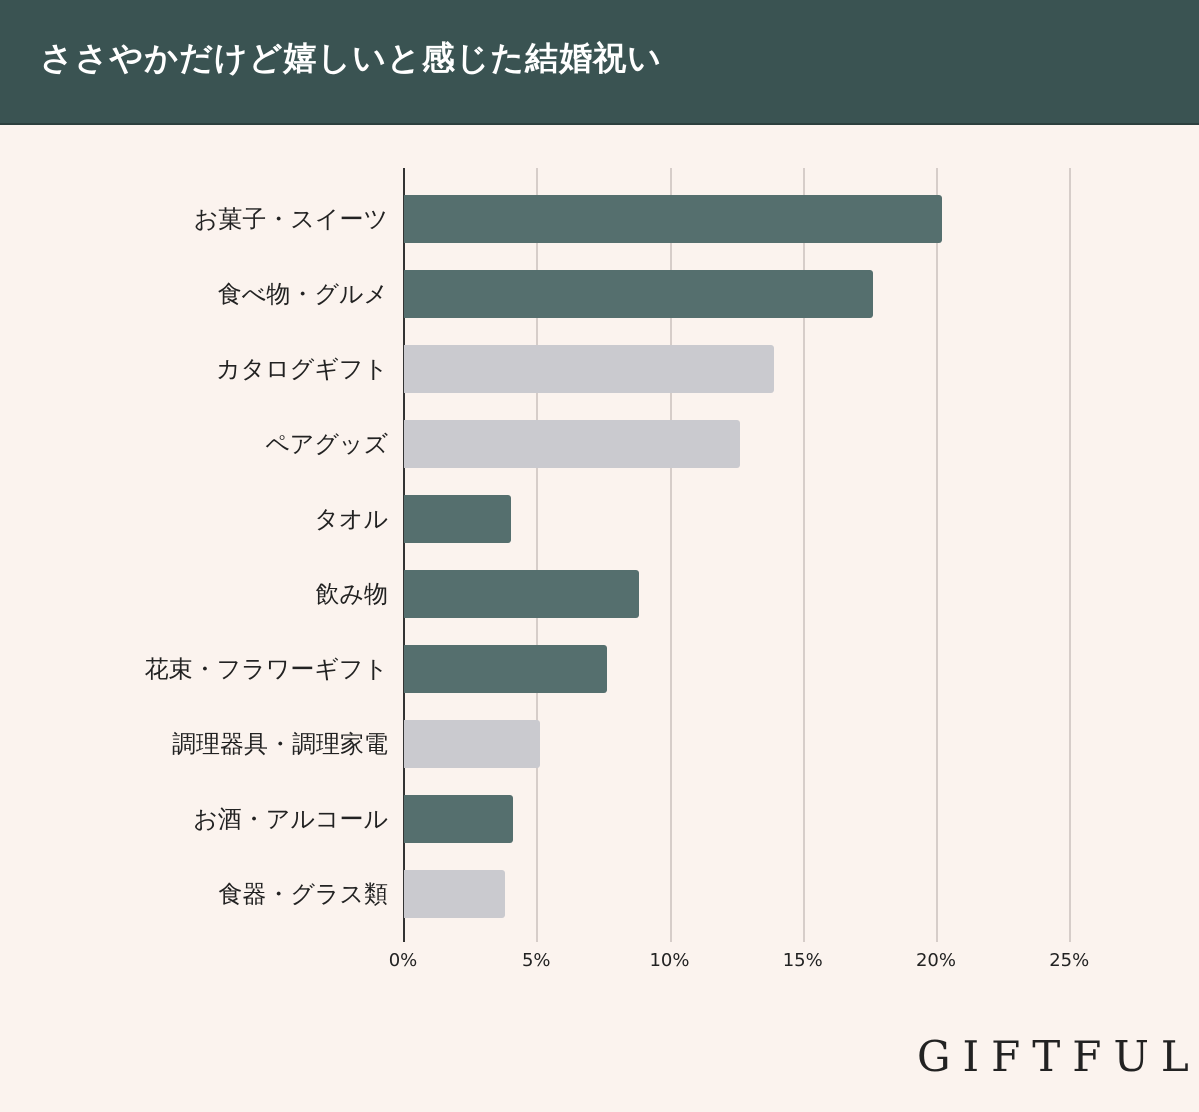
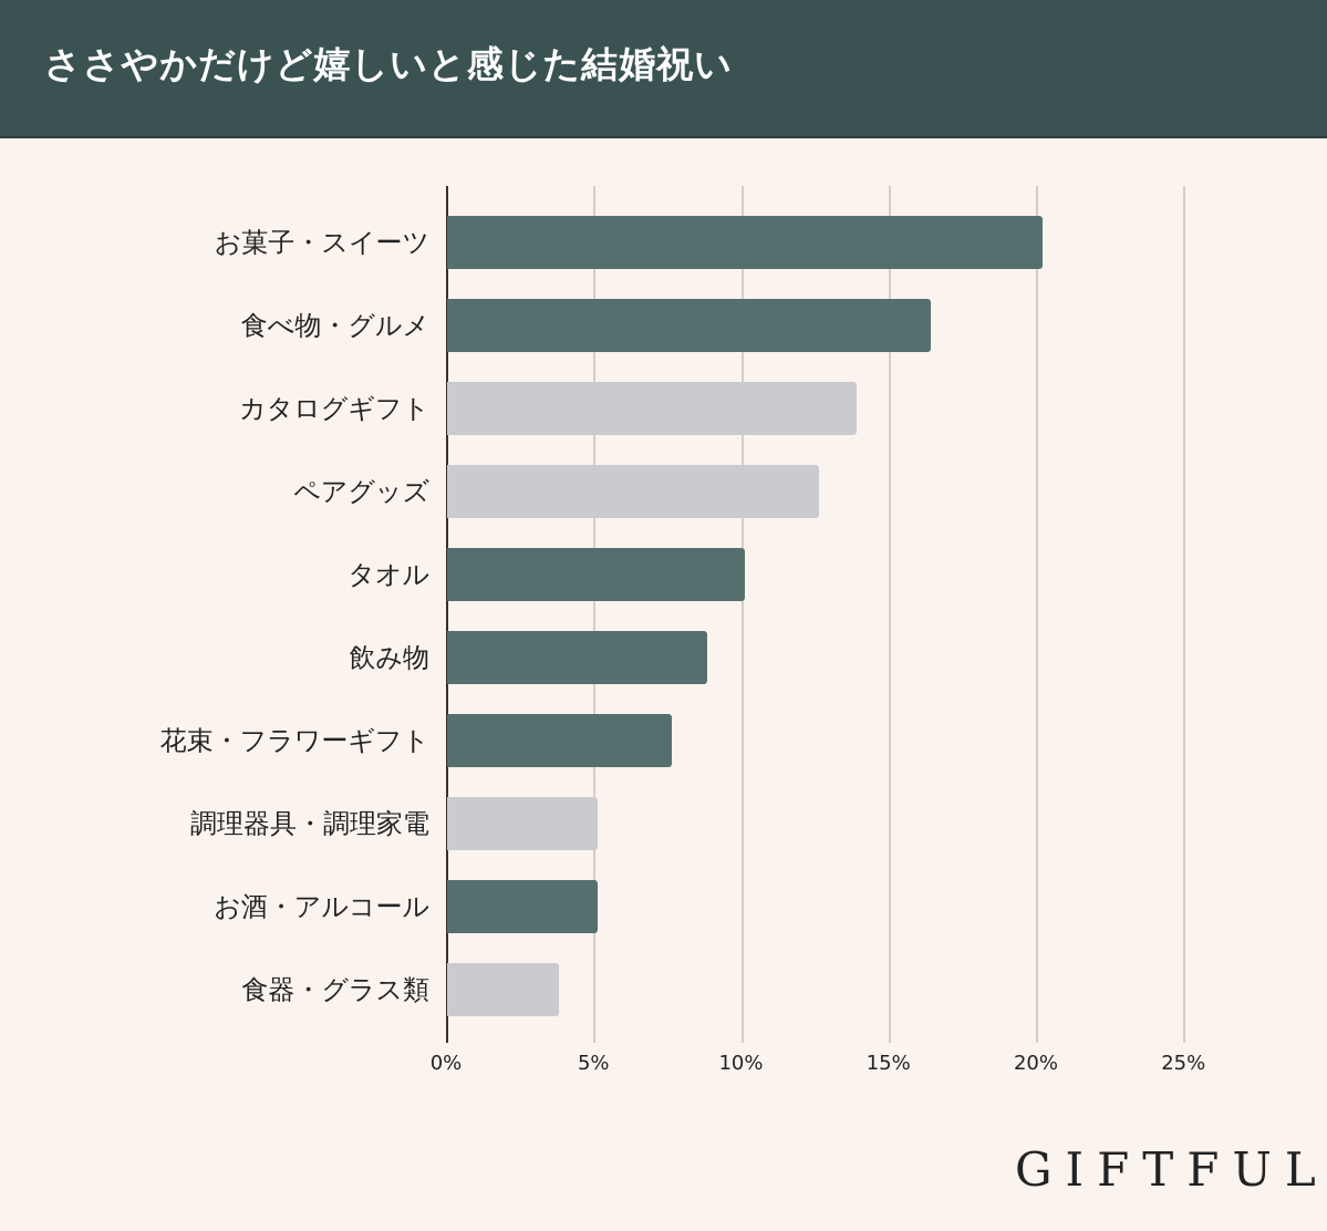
食べ物・グルメ: 17.6% -> 16.4%
タオル: 4.0% -> 10.1%
お酒・アルコール: 4.1% -> 5.1%
